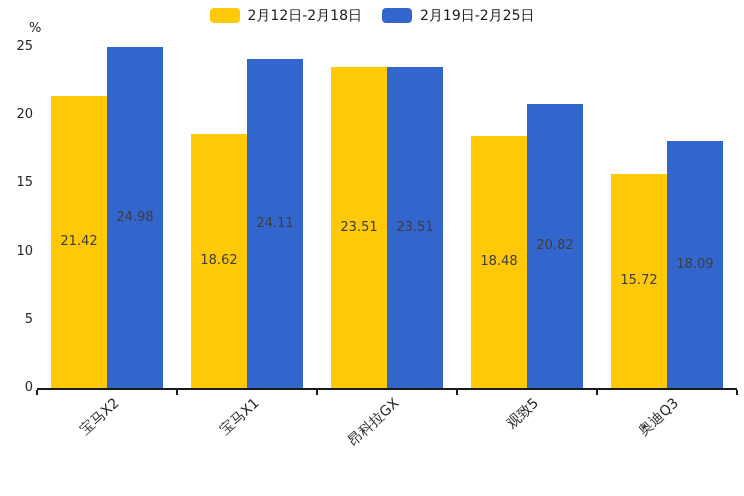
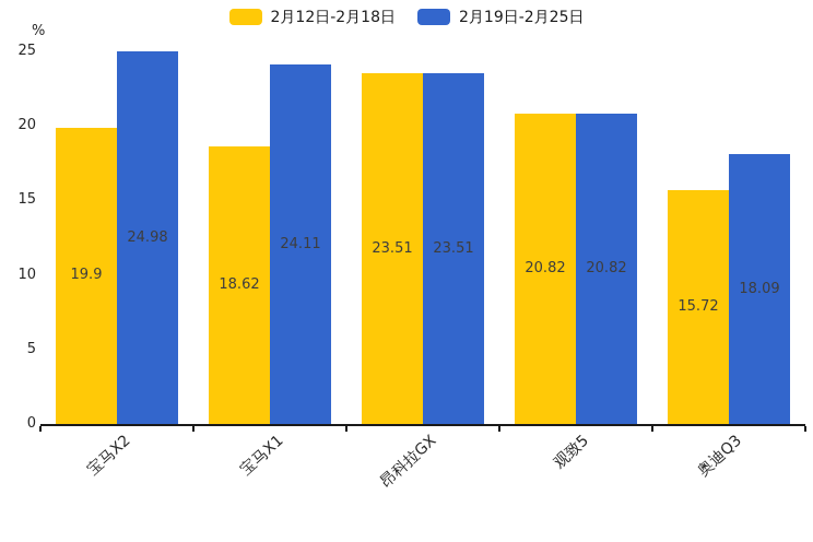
2月12日-2月18日/宝马X2: 21.42 -> 19.9
2月12日-2月18日/观致5: 18.48 -> 20.82
